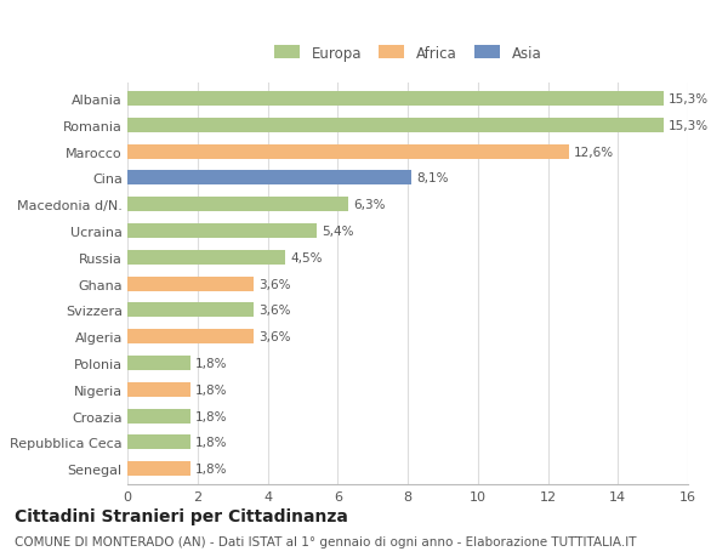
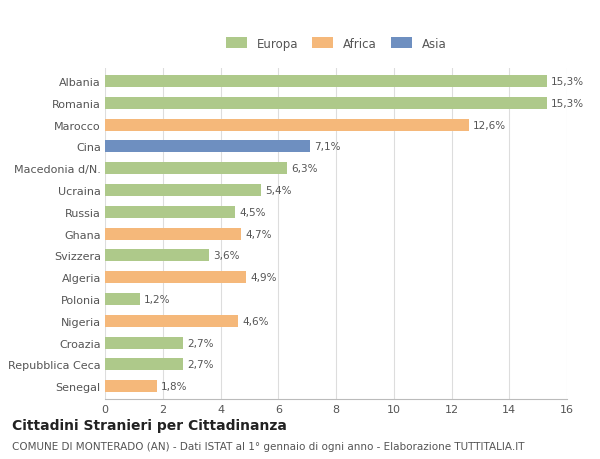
Cina: 8,1% -> 7,1%
Ghana: 3,6% -> 4,7%
Algeria: 3,6% -> 4,9%
Polonia: 1,8% -> 1,2%
Nigeria: 1,8% -> 4,6%
Croazia: 1,8% -> 2,7%
Repubblica Ceca: 1,8% -> 2,7%
